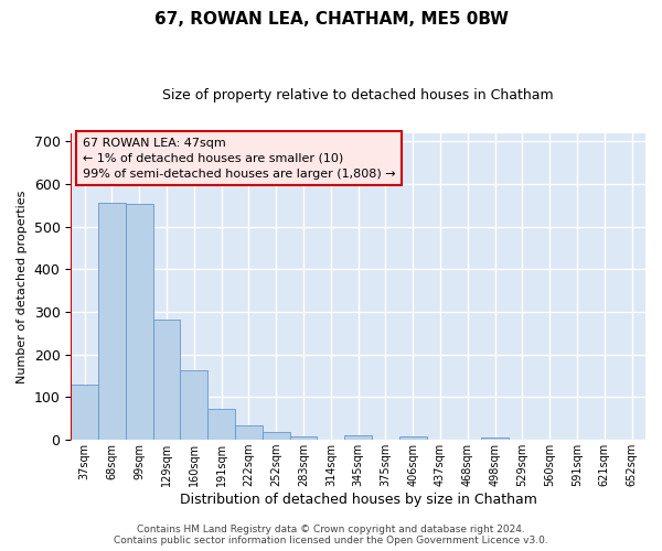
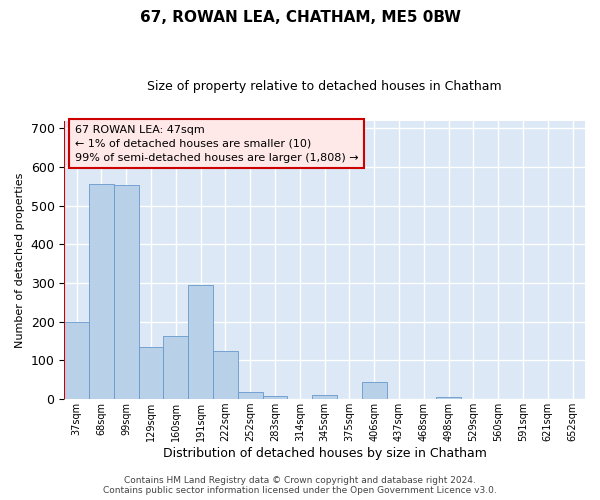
37sqm: 130 -> 200
129sqm: 282 -> 135
191sqm: 72 -> 295
222sqm: 35 -> 125
406sqm: 7 -> 45
